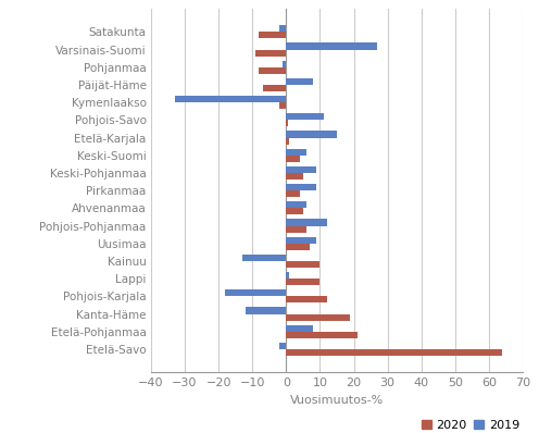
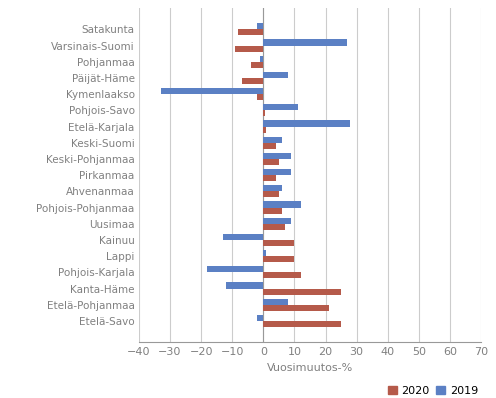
2020/Pohjanmaa: -8.0 -> -4.0
2019/Etelä-Karjala: 15 -> 28
2020/Kanta-Häme: 19.0 -> 25.0
2020/Etelä-Savo: 64.0 -> 25.0
